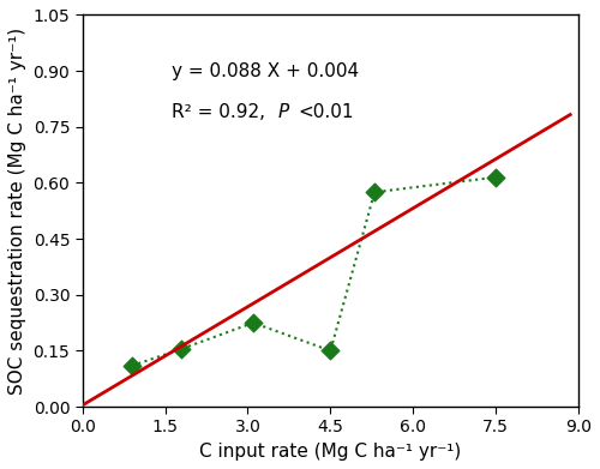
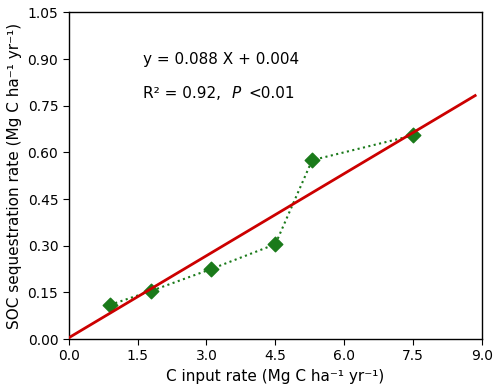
4.5: 0.150 -> 0.305
7.5: 0.615 -> 0.655
